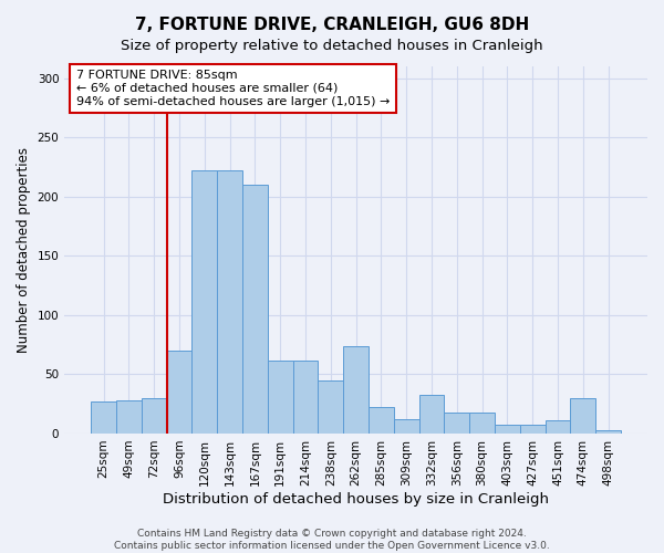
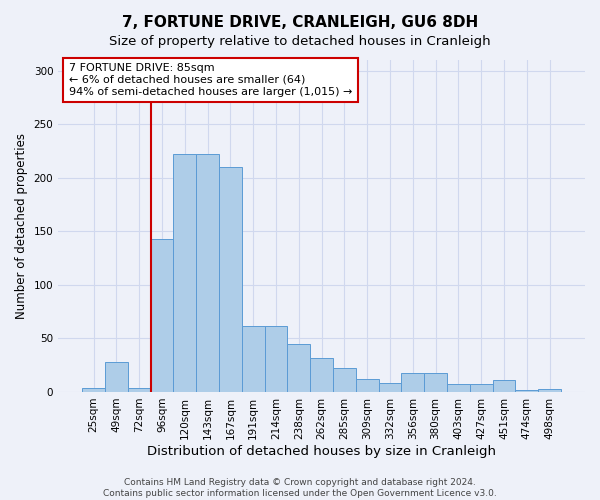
25sqm: 27 -> 4
72sqm: 30 -> 4
96sqm: 70 -> 143
262sqm: 74 -> 32
332sqm: 33 -> 8
474sqm: 30 -> 2
